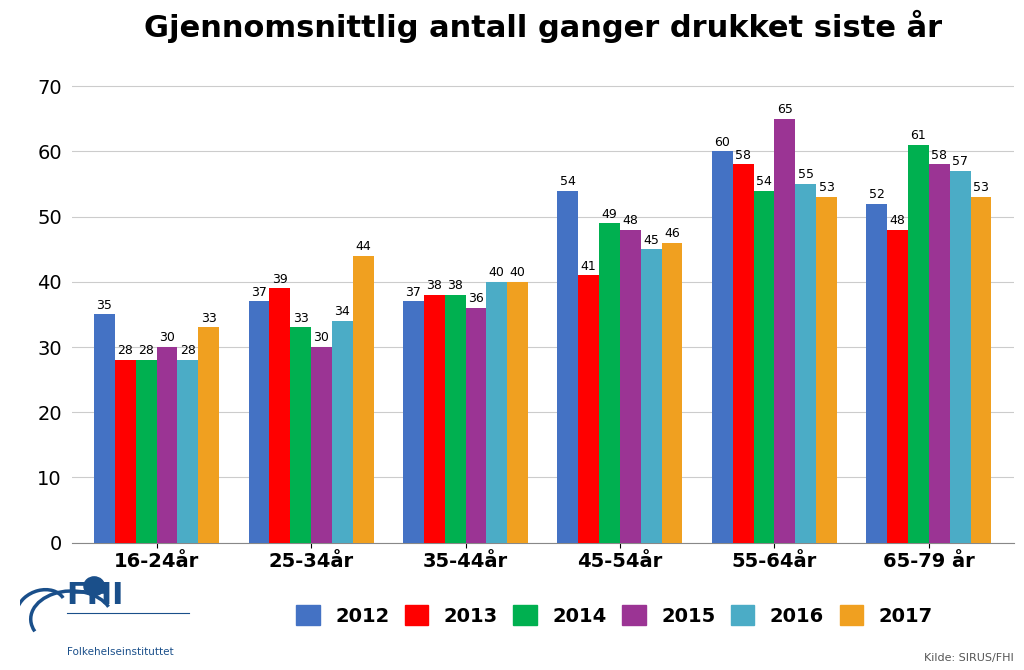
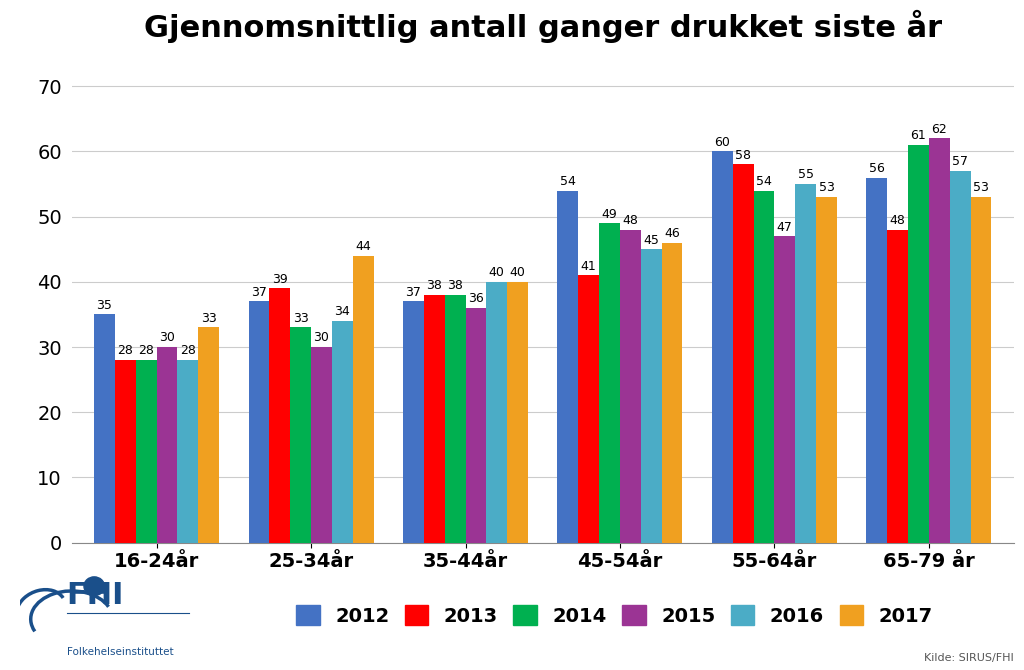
2015/55-64år: 65 -> 47
2012/65-79 år: 52 -> 56
2015/65-79 år: 58 -> 62
